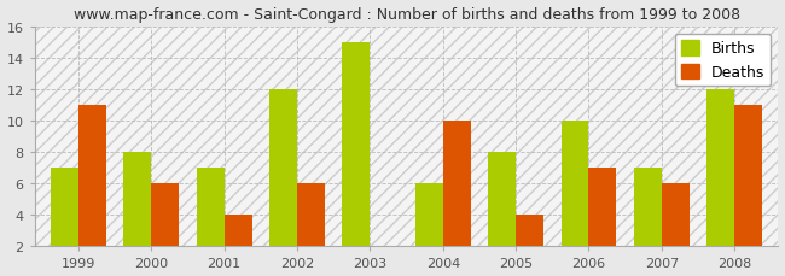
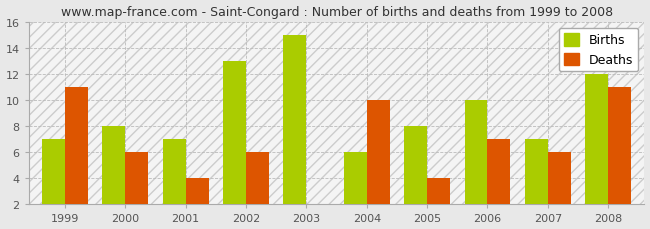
Births/2002: 12 -> 13
